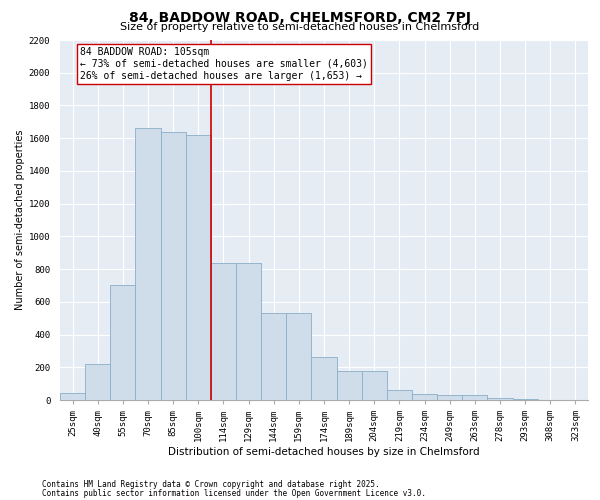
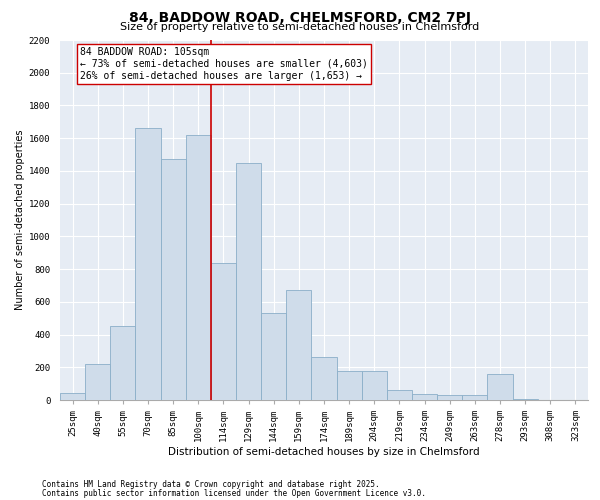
55sqm: 700 -> 450
85sqm: 1640 -> 1470
129sqm: 840 -> 1450
159sqm: 530 -> 670
278sqm: 10 -> 160
